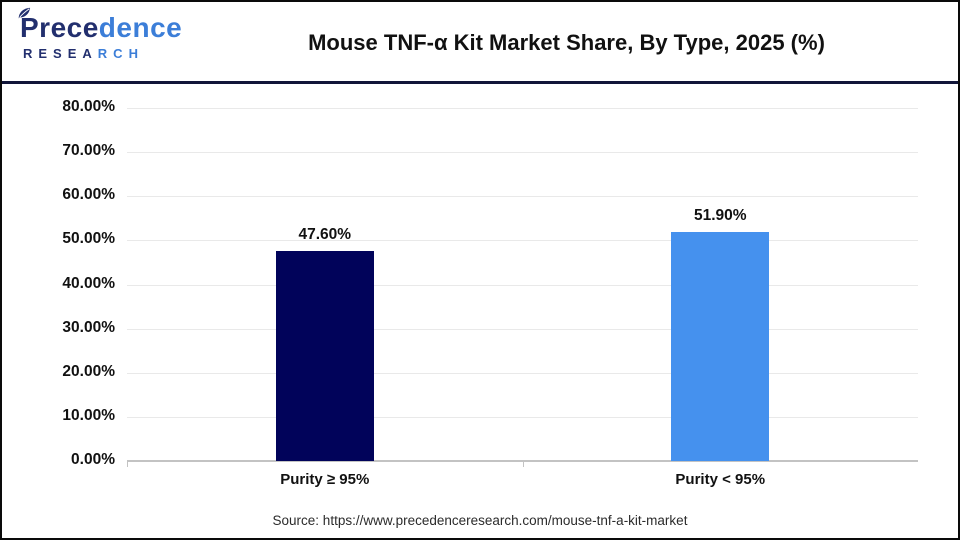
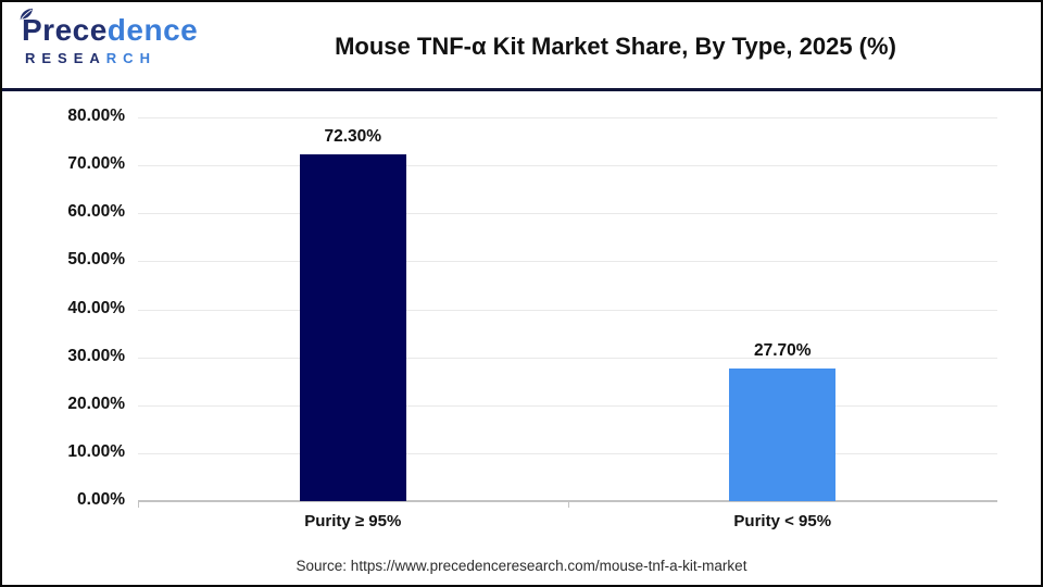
Purity ≥ 95%: 47.60% -> 72.30%
Purity < 95%: 51.90% -> 27.70%
